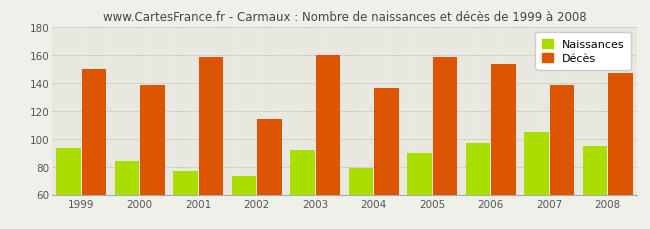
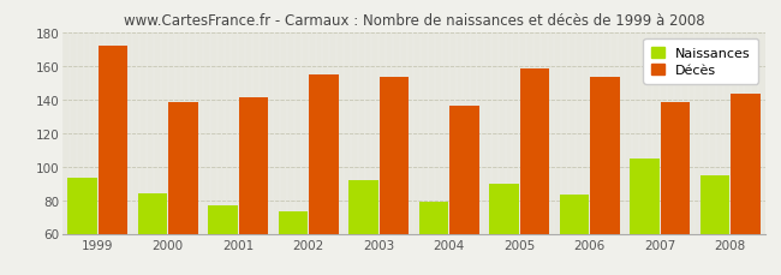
Décès/1999: 150 -> 172
Décès/2001: 158 -> 141
Décès/2002: 114 -> 155
Décès/2003: 160 -> 153
Naissances/2006: 97 -> 83
Décès/2008: 147 -> 143
